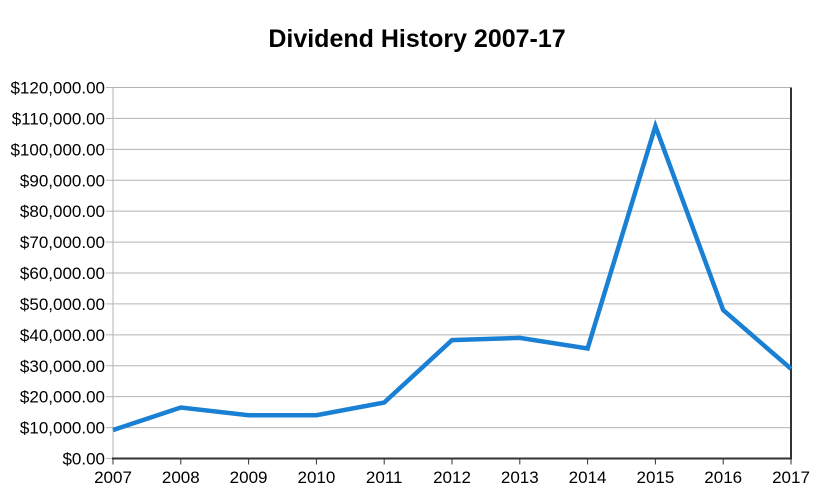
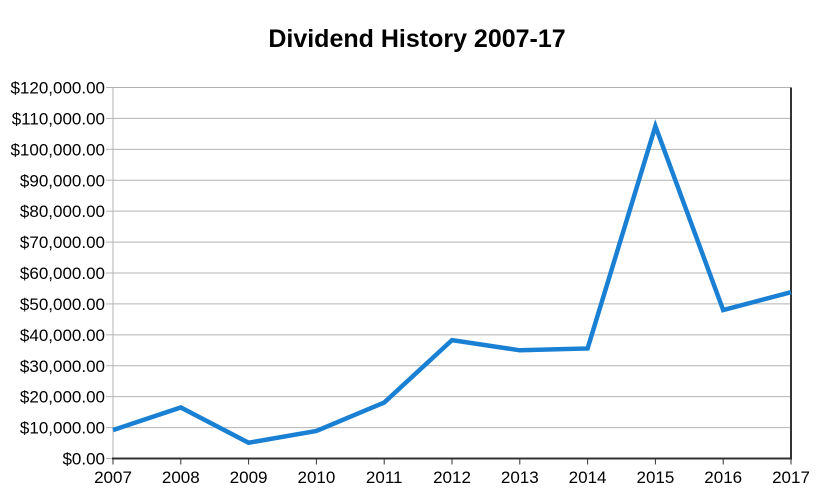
2009: $14000 -> $5000
2010: $14000 -> $9000
2013: $39000 -> $35000
2017: $29000 -> $54000
